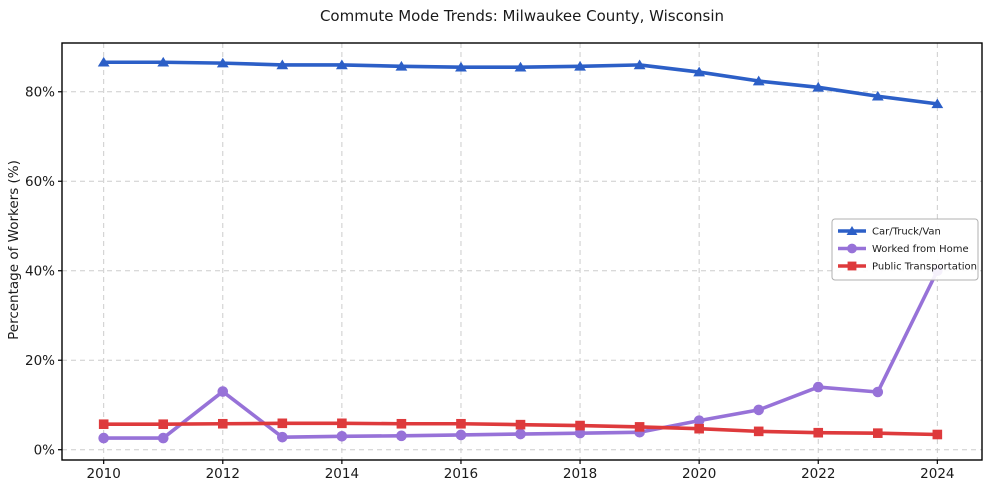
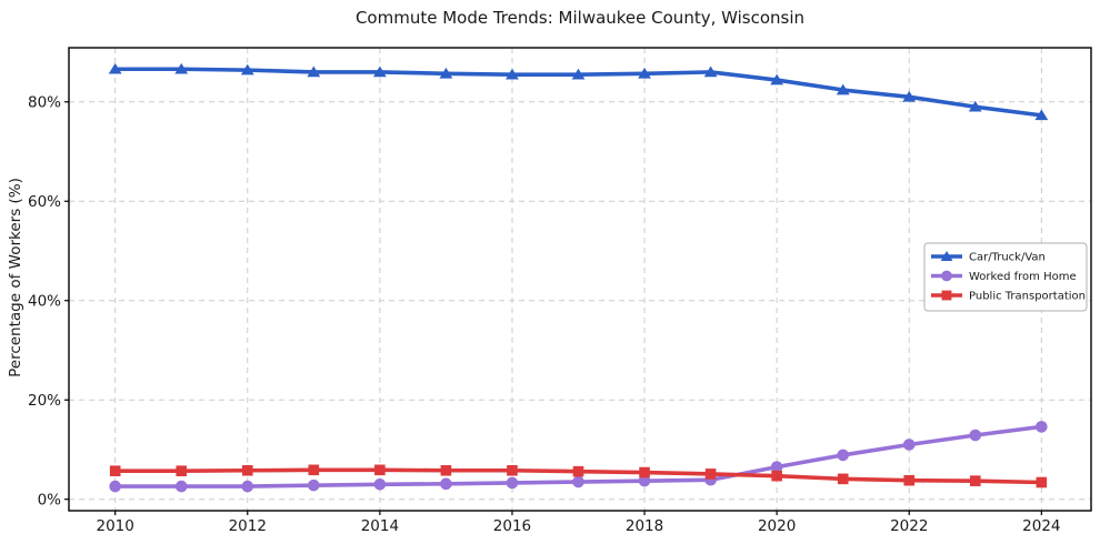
Worked from Home/2012: 13% -> 3%
Worked from Home/2022: 14% -> 11%
Worked from Home/2024: 40% -> 15%
